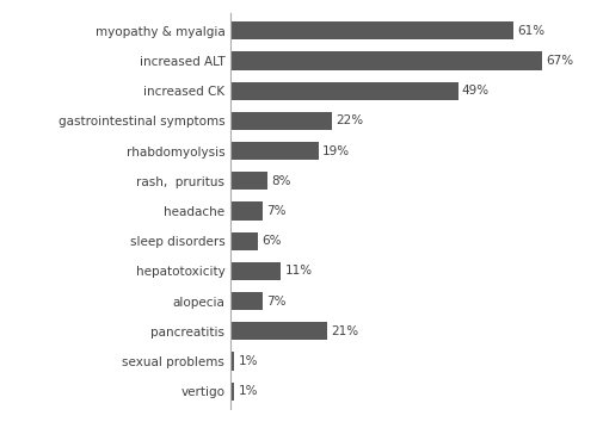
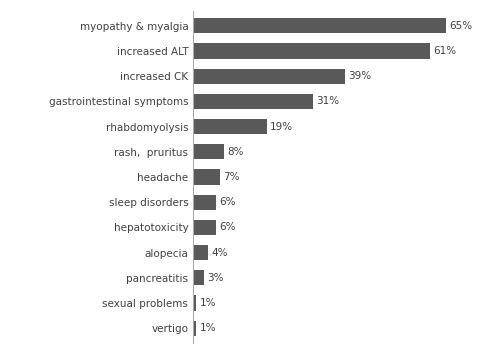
myopathy & myalgia: 61% -> 65%
increased ALT: 67% -> 61%
increased CK: 49% -> 39%
gastrointestinal symptoms: 22% -> 31%
hepatotoxicity: 11% -> 6%
alopecia: 7% -> 4%
pancreatitis: 21% -> 3%
